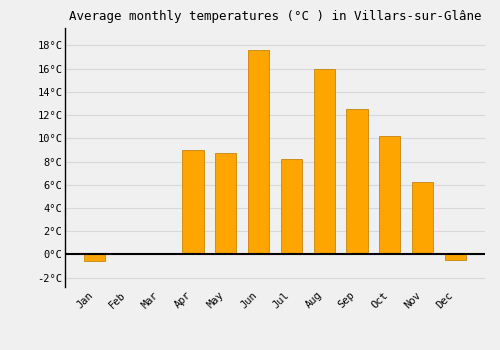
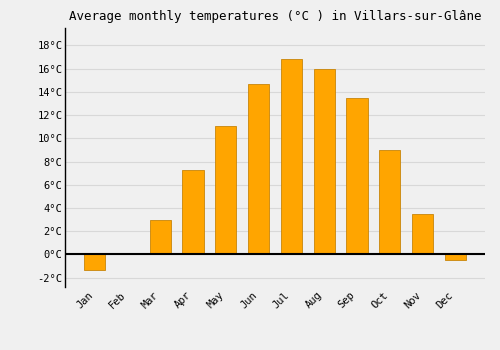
Jan: -0.6°C -> -1.3°C
Mar: 0.1°C -> 3.0°C
Apr: 9.0°C -> 7.3°C
May: 8.7°C -> 11.1°C
Jun: 17.6°C -> 14.7°C
Jul: 8.2°C -> 16.8°C
Sep: 12.5°C -> 13.5°C
Oct: 10.2°C -> 9.0°C
Nov: 6.2°C -> 3.5°C
